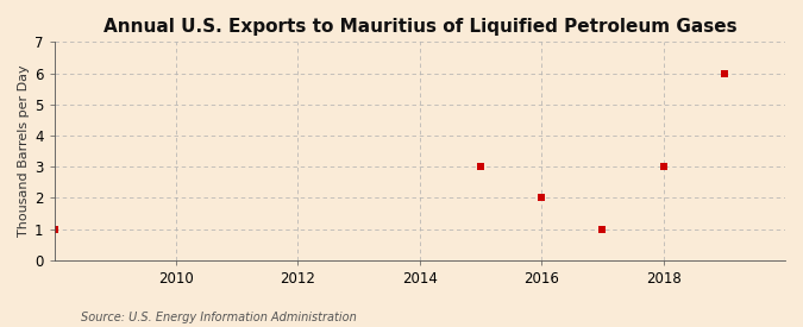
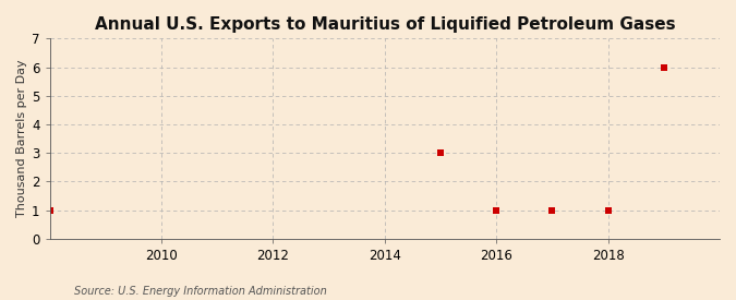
2016: 2 -> 1
2018: 3 -> 1
